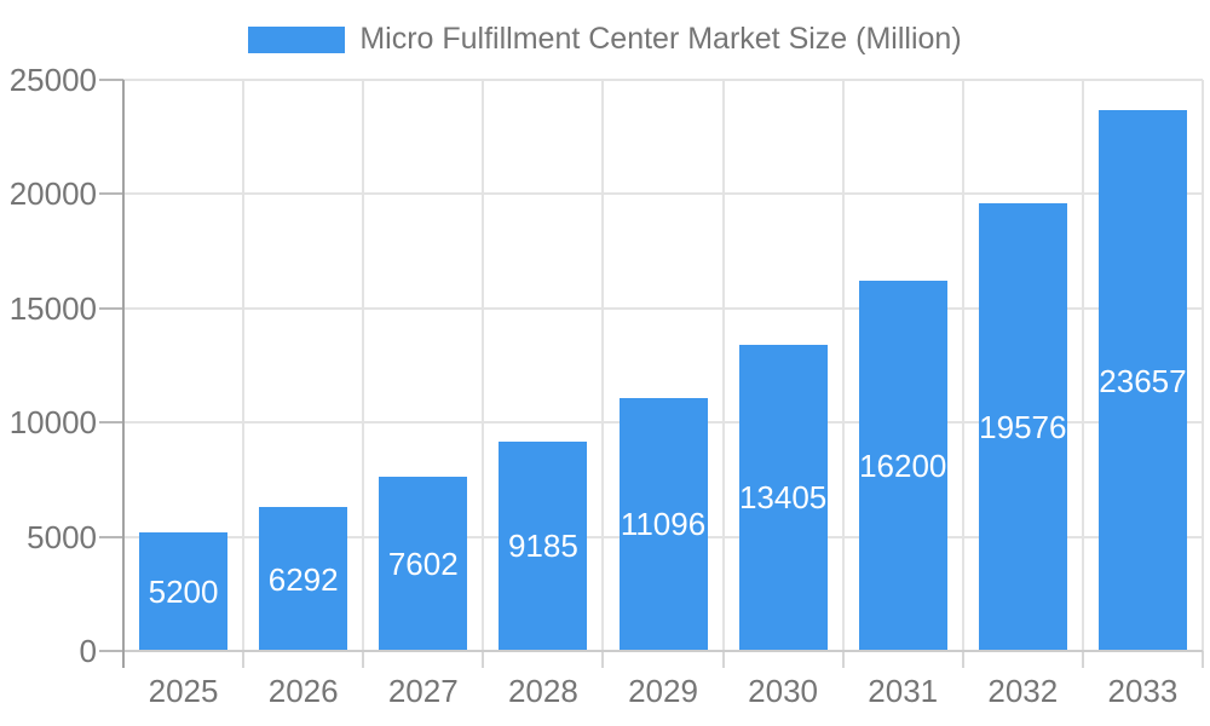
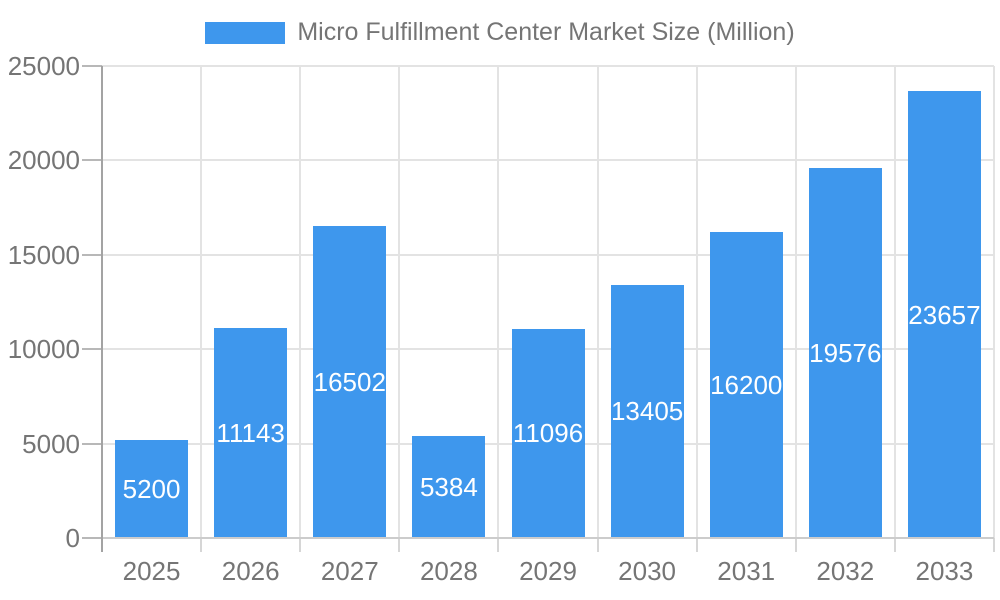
2026: 6292 -> 11143
2027: 7602 -> 16502
2028: 9185 -> 5384
